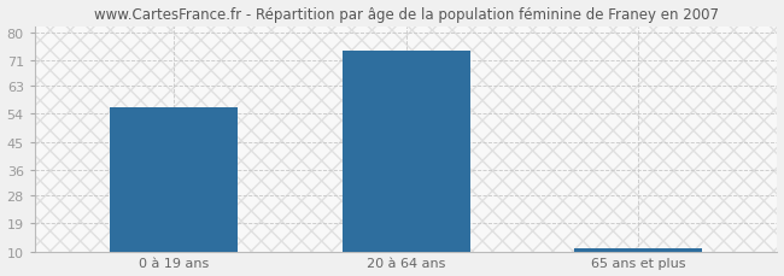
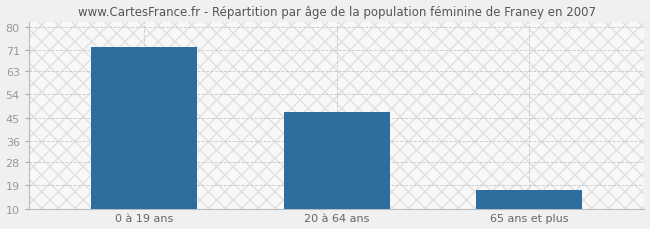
0 à 19 ans: 56 -> 72
20 à 64 ans: 74 -> 47
65 ans et plus: 11 -> 17
